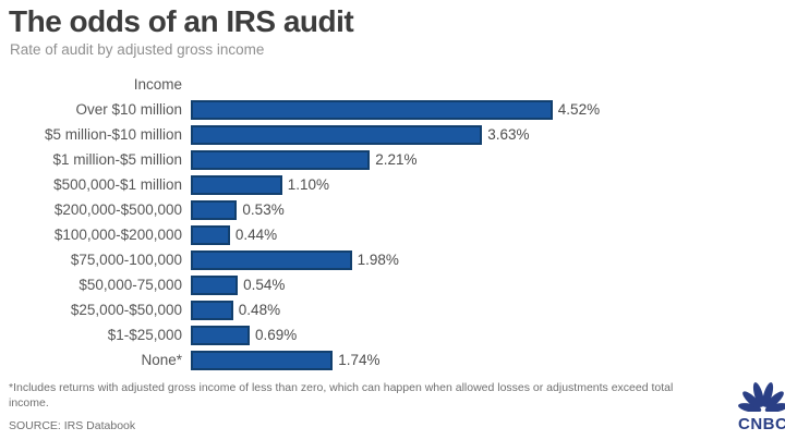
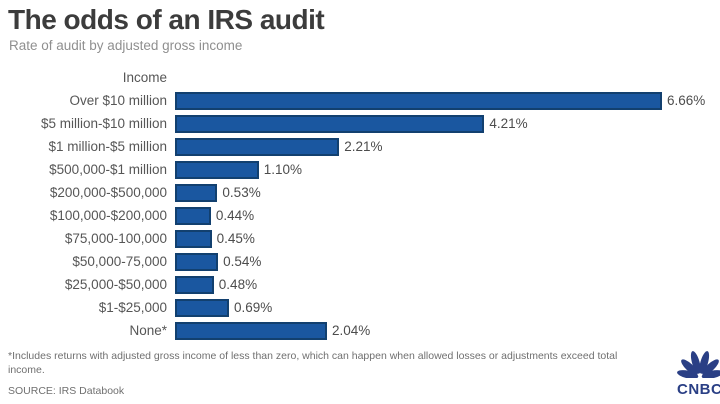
Over $10 million: 4.52% -> 6.66%
$5 million-$10 million: 3.63% -> 4.21%
$75,000-100,000: 1.98% -> 0.45%
None*: 1.74% -> 2.04%
